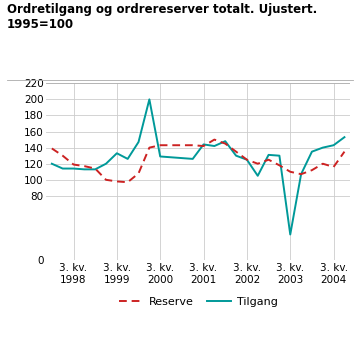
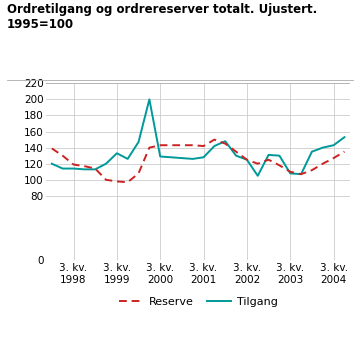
Tilgang/3. kv. 2001: 144 -> 128
Tilgang/3. kv. 2003: 32 -> 108
Reserve/3. kv. 2004: 116 -> 127
